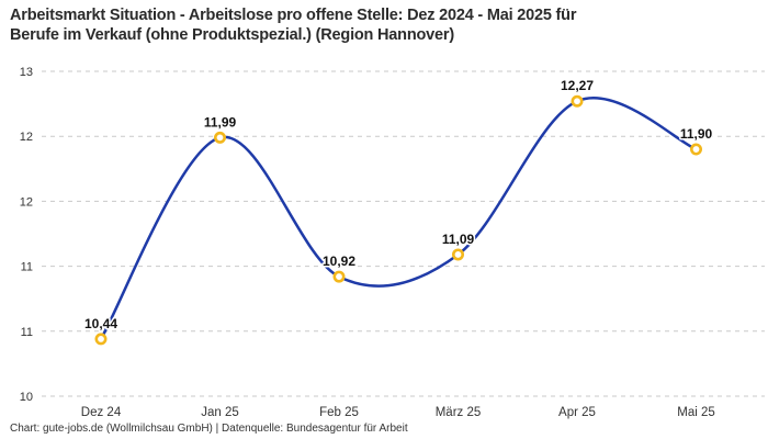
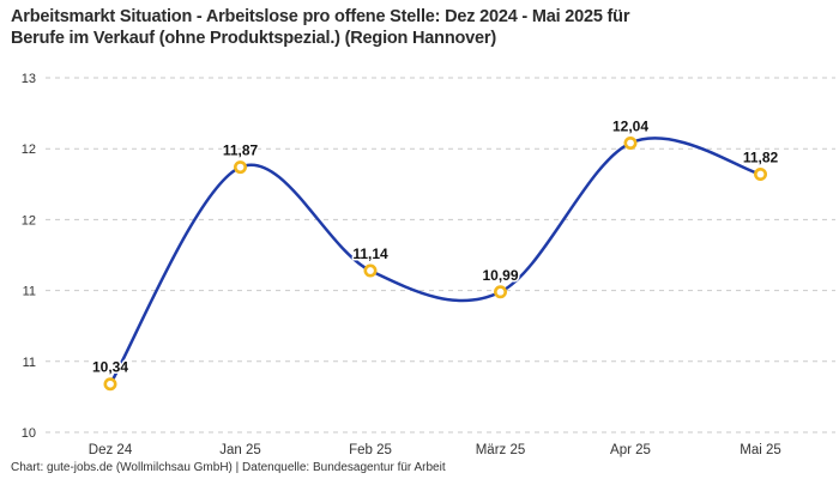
Dez 24: 10,44 -> 10,34
Jan 25: 11,99 -> 11,87
Feb 25: 10,92 -> 11,14
März 25: 11,09 -> 10,99
Apr 25: 12,27 -> 12,04
Mai 25: 11,90 -> 11,82
